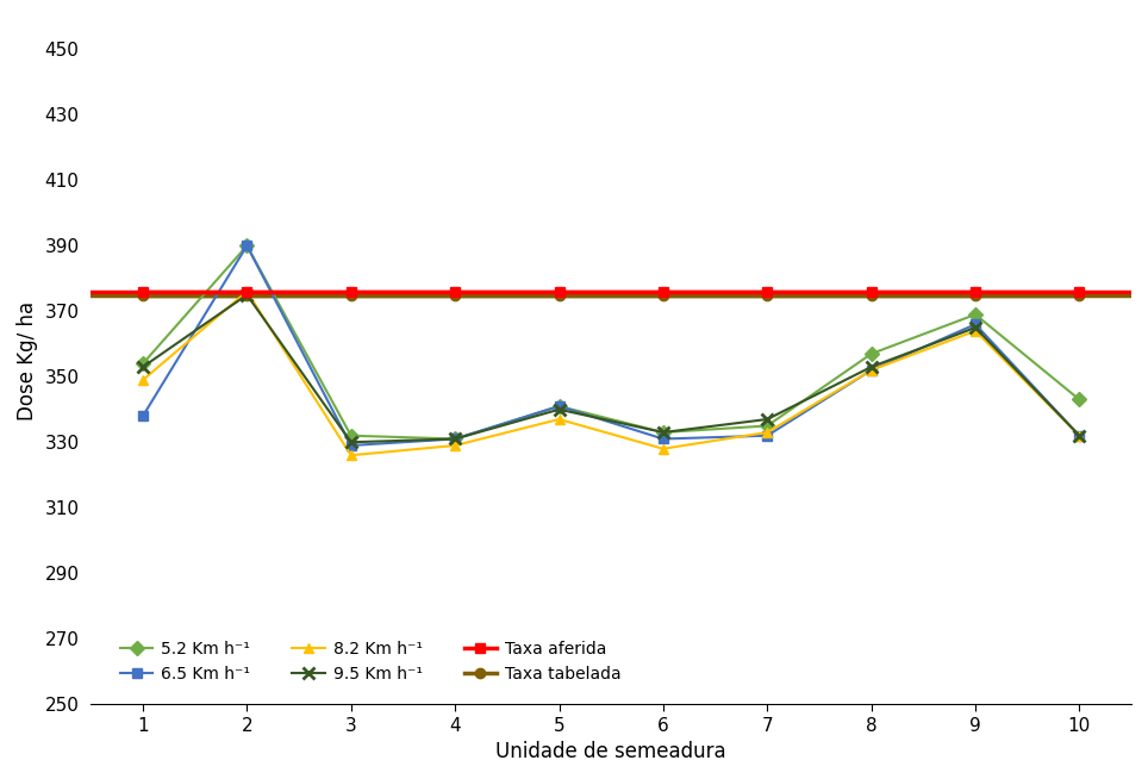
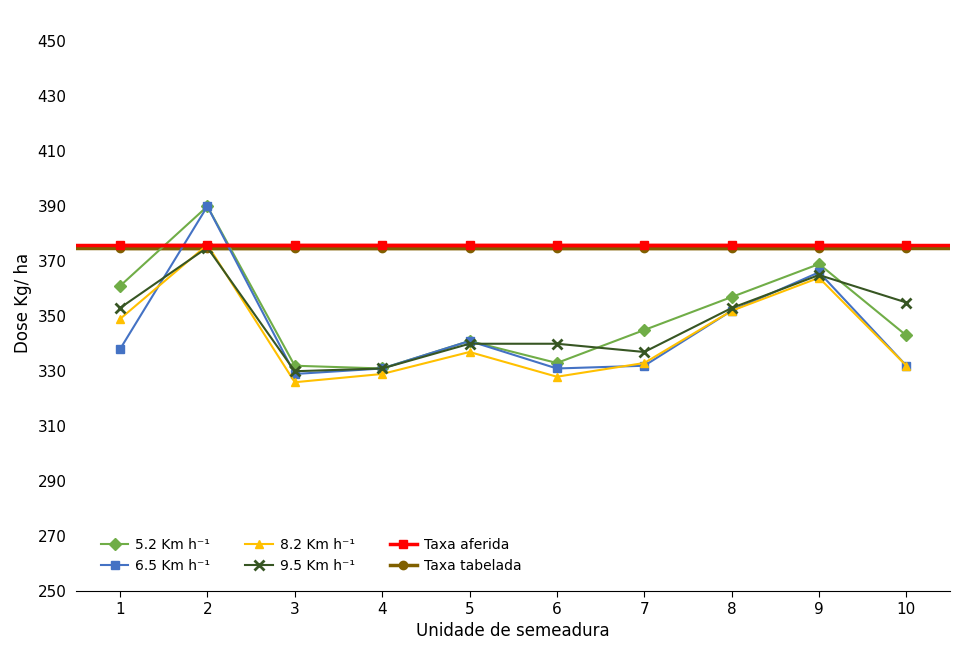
5.2 Km h⁻¹/1: 354 -> 361
9.5 Km h⁻¹/6: 333 -> 340
5.2 Km h⁻¹/7: 335 -> 345
9.5 Km h⁻¹/10: 332 -> 355
